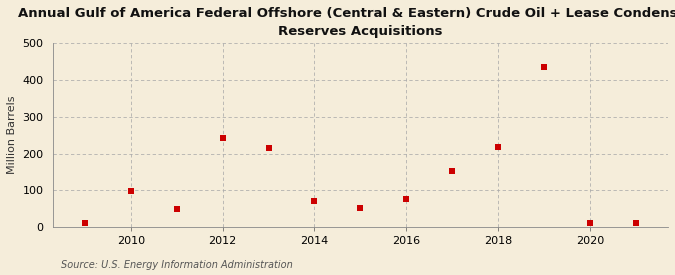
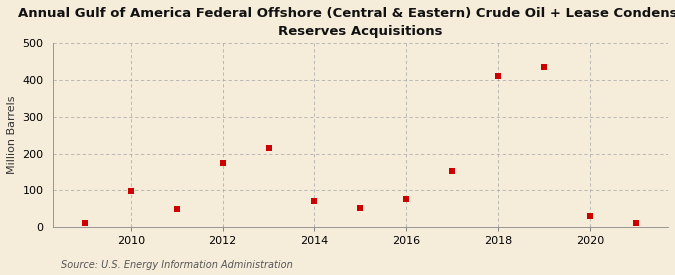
2012: 243 -> 175
2018: 218 -> 410
2020: 10 -> 30
